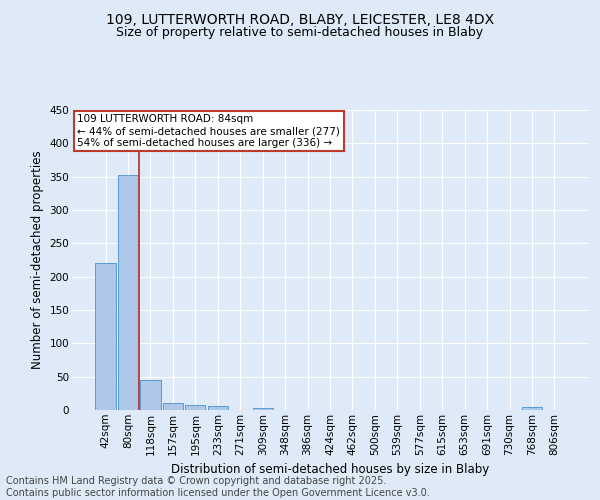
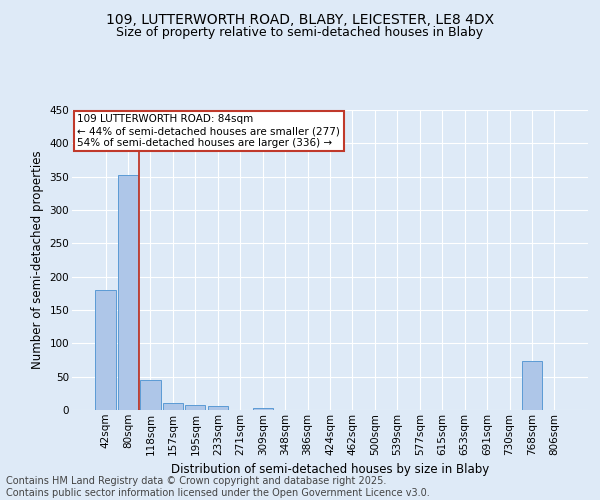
42sqm: 220 -> 180
768sqm: 4 -> 74
